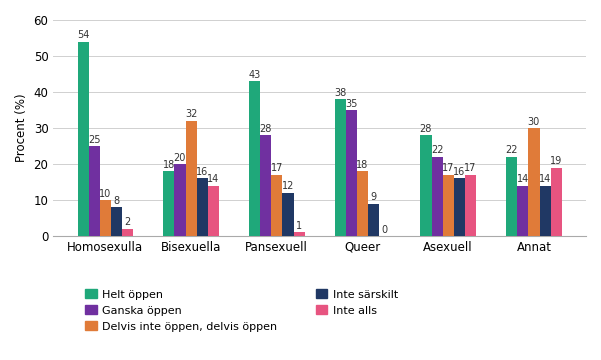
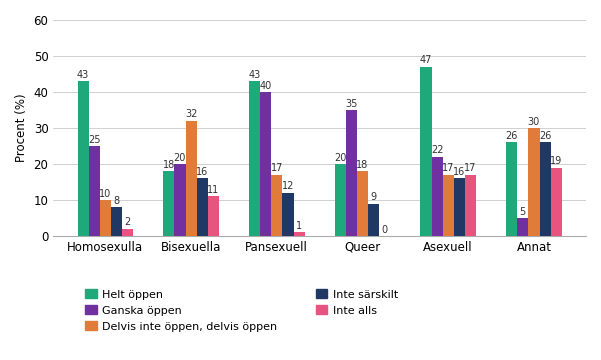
Helt öppen/Homosexulla: 54 -> 43
Inte alls/Bisexuella: 14 -> 11
Ganska öppen/Pansexuell: 28 -> 40
Helt öppen/Queer: 38 -> 20
Helt öppen/Asexuell: 28 -> 47
Helt öppen/Annat: 22 -> 26
Ganska öppen/Annat: 14 -> 5
Inte särskilt/Annat: 14 -> 26
